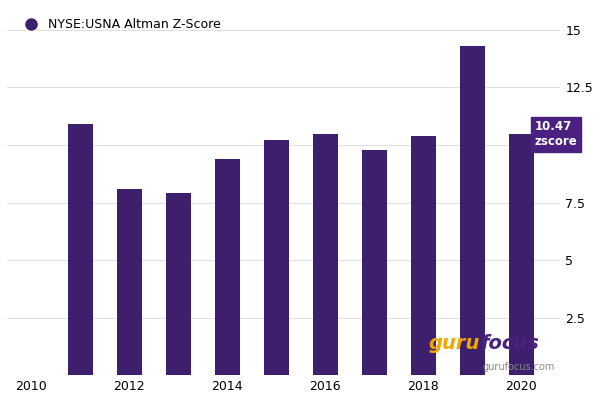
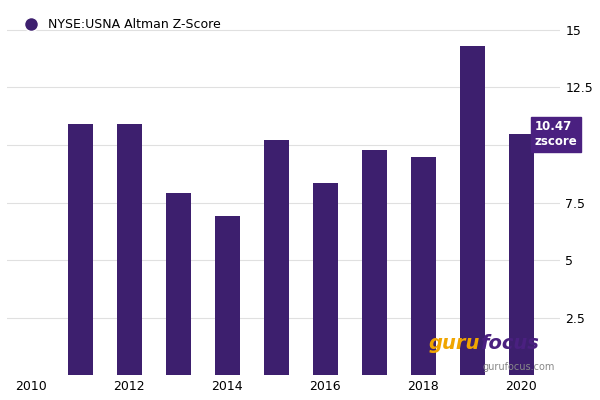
2012: 8.10 -> 10.90
2014: 9.40 -> 6.90
2016: 10.50 -> 8.35
2018: 10.40 -> 9.50
